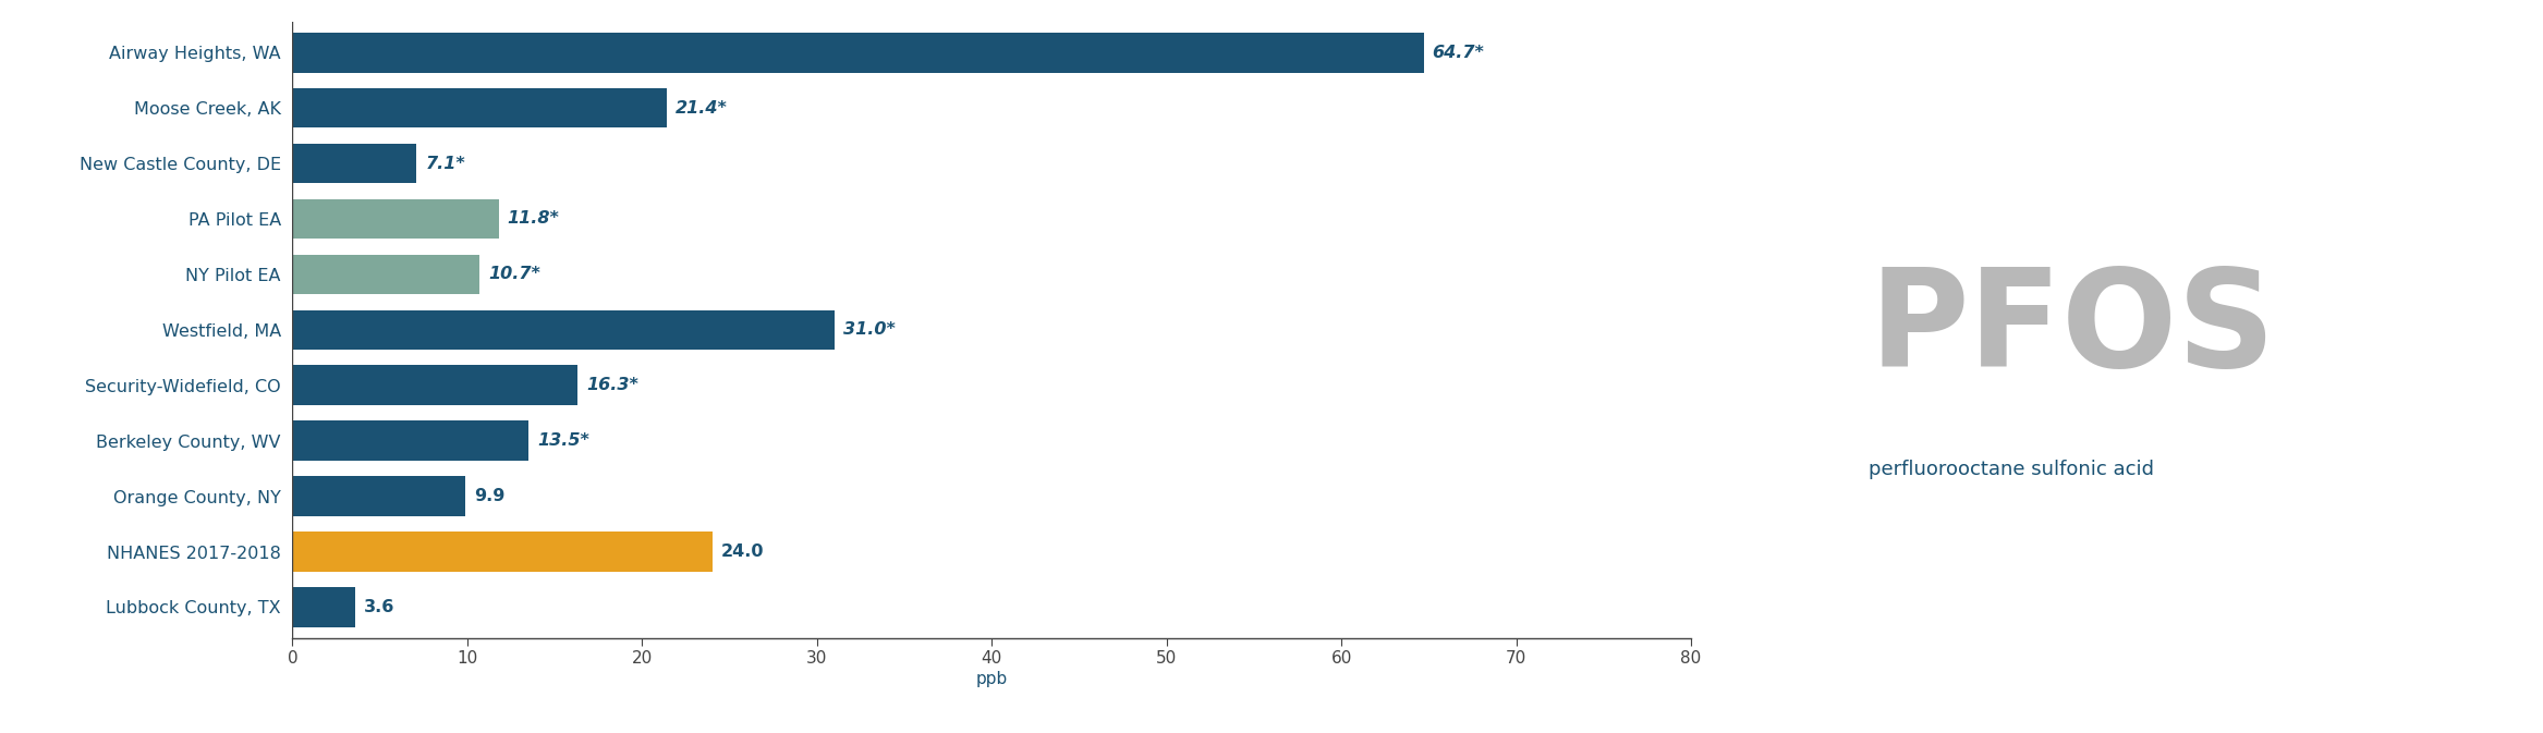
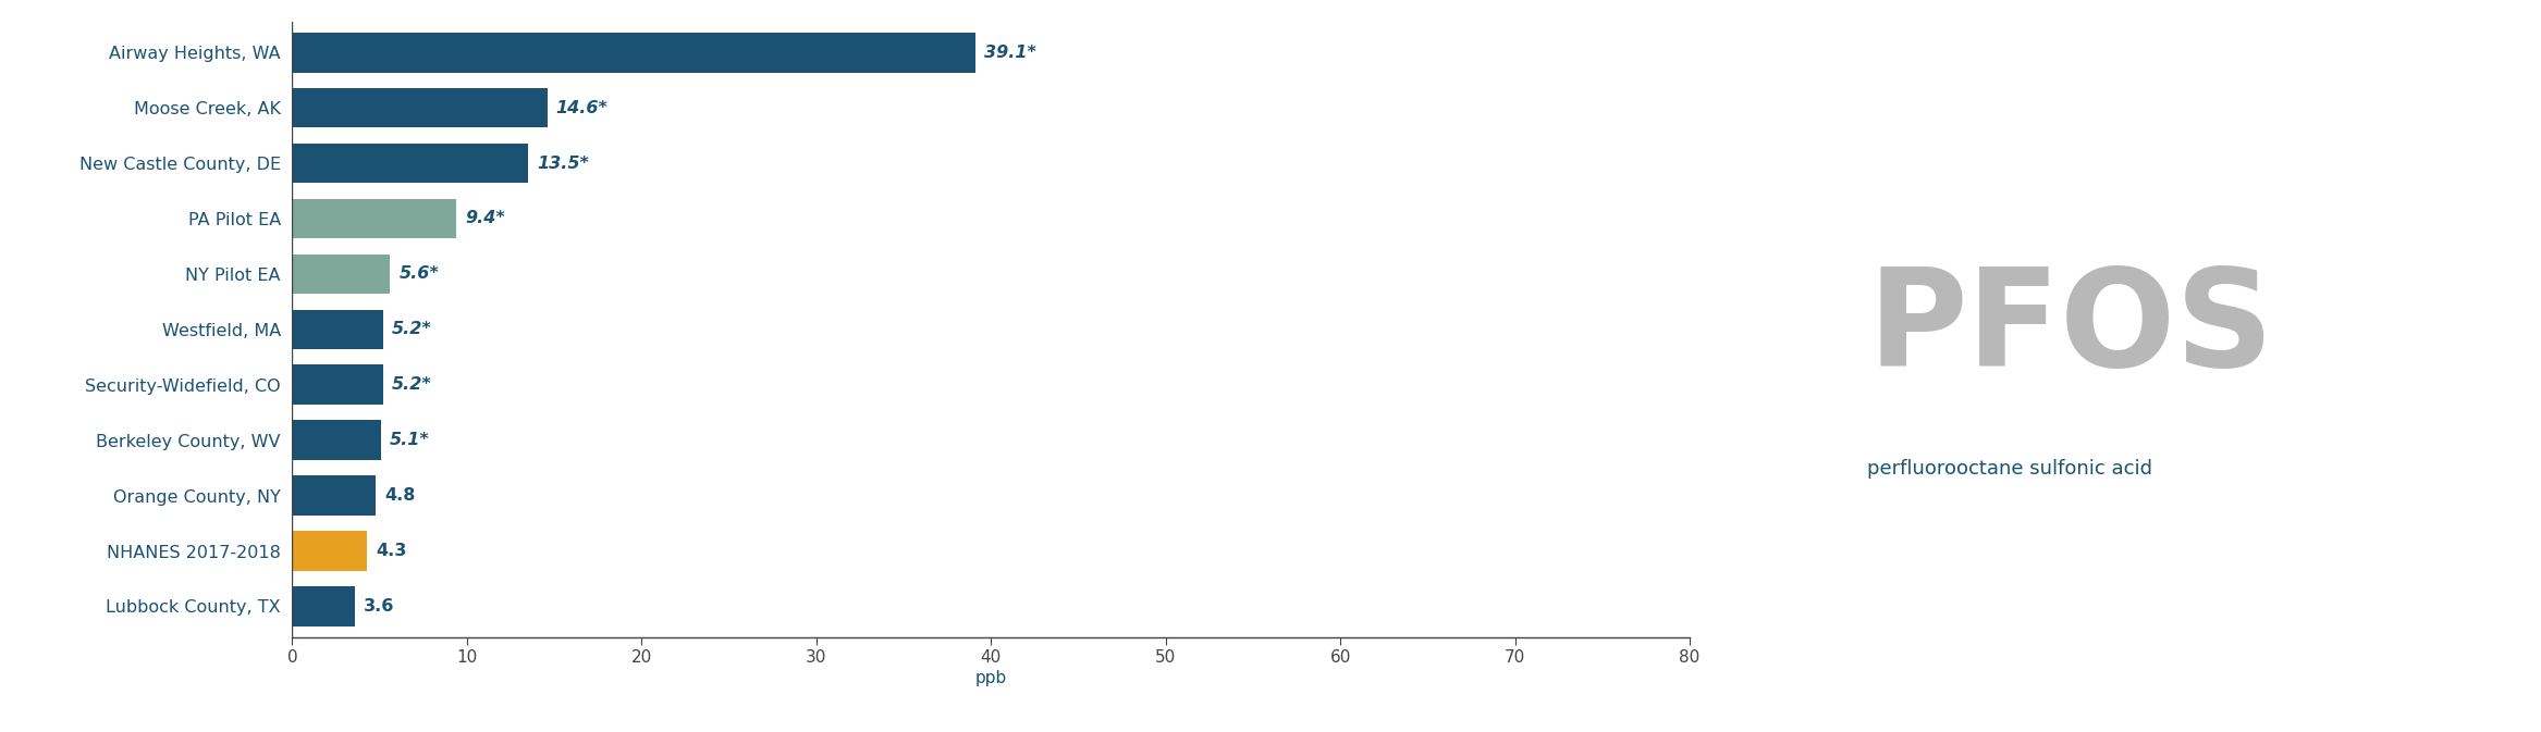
Airway Heights, WA: 64.7* -> 39.1*
Moose Creek, AK: 21.4* -> 14.6*
New Castle County, DE: 7.1* -> 13.5*
PA Pilot EA: 11.8* -> 9.4*
NY Pilot EA: 10.7* -> 5.6*
Westfield, MA: 31.0* -> 5.2*
Security-Widefield, CO: 16.3* -> 5.2*
Berkeley County, WV: 13.5* -> 5.1*
Orange County, NY: 9.9 -> 4.8
NHANES 2017-2018: 24.0 -> 4.3
